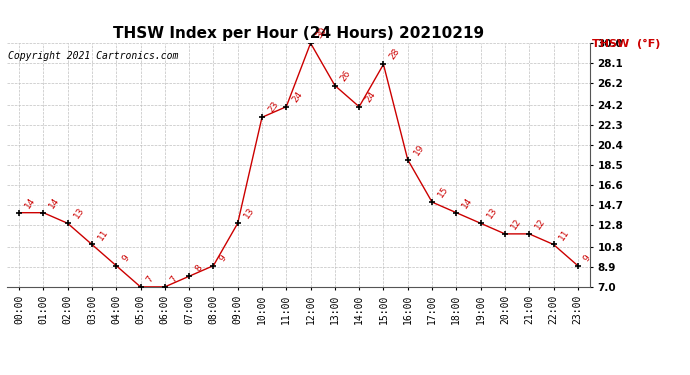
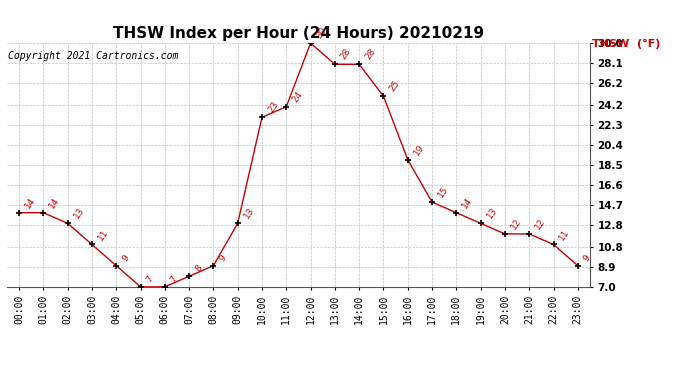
13:00: 26 -> 28
14:00: 24 -> 28
15:00: 28 -> 25
